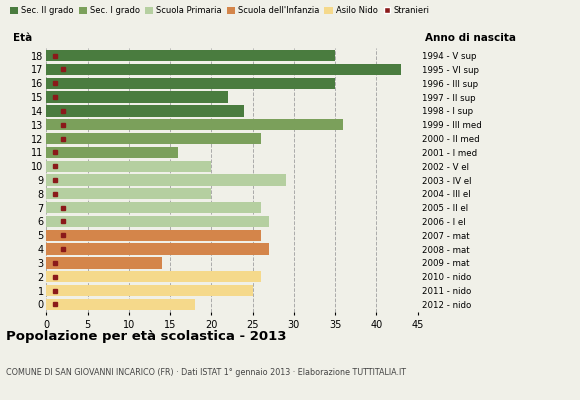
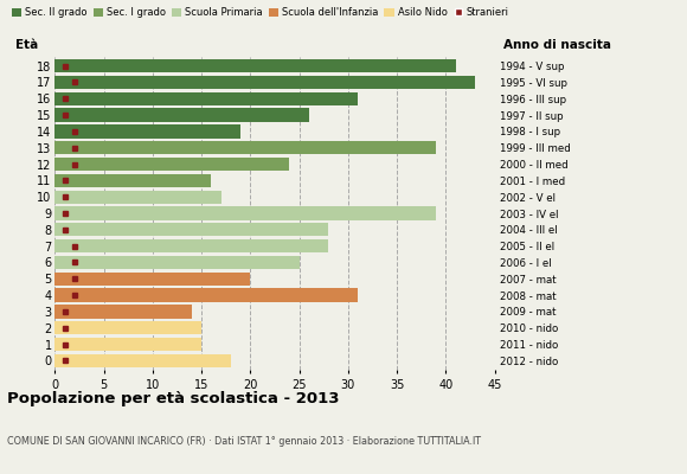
18: 35 -> 41
16: 35 -> 31
15: 22 -> 26
14: 24 -> 19
13: 36 -> 39
12: 26 -> 24
10: 20 -> 17
9: 29 -> 39
8: 20 -> 28
7: 26 -> 28
6: 27 -> 25
5: 26 -> 20
4: 27 -> 31
2: 26 -> 15
1: 25 -> 15
